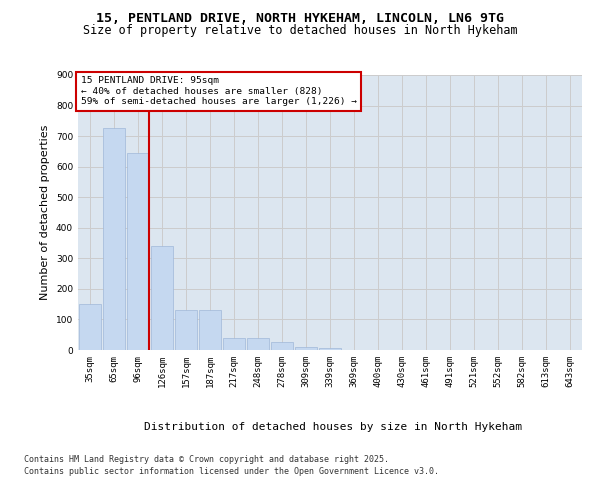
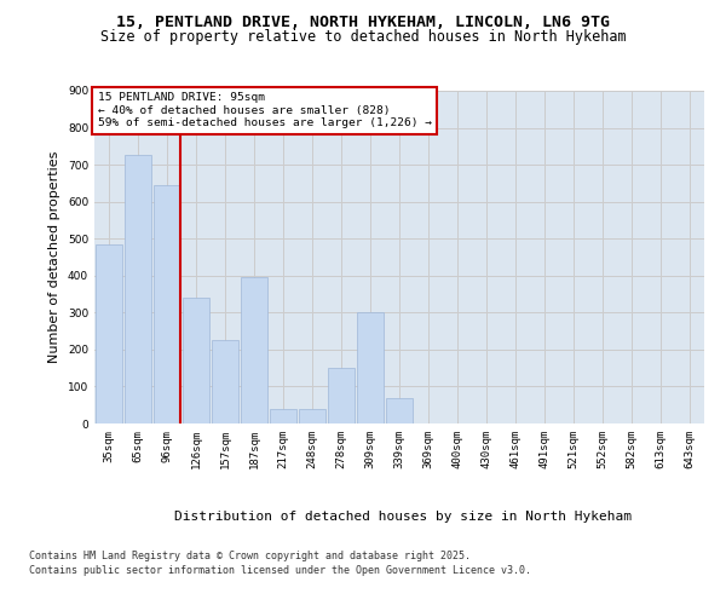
35sqm: 150 -> 485
157sqm: 130 -> 225
187sqm: 130 -> 395
278sqm: 25 -> 150
309sqm: 10 -> 300
339sqm: 5 -> 70
